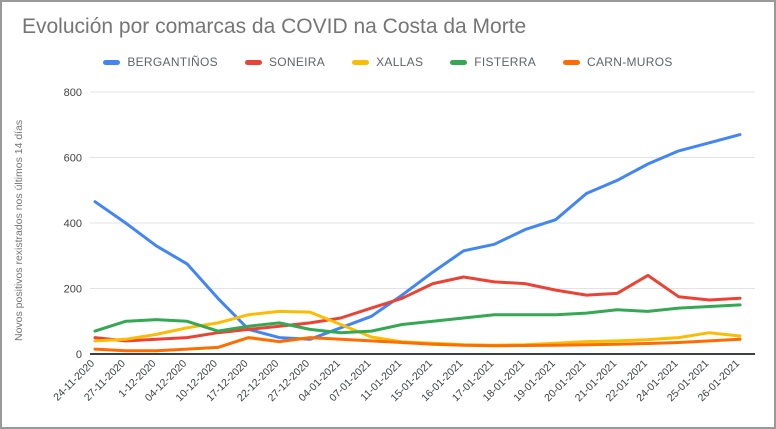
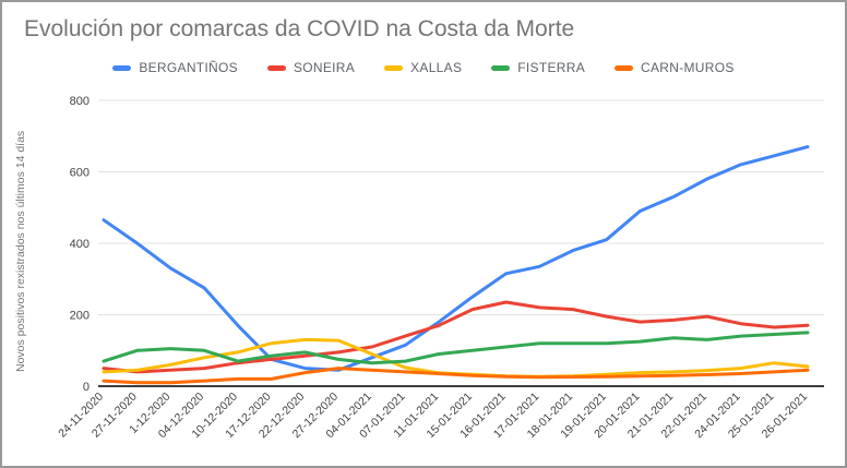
CARN-MUROS/17-12-2020: 50 -> 20
SONEIRA/22-01-2021: 240 -> 200
